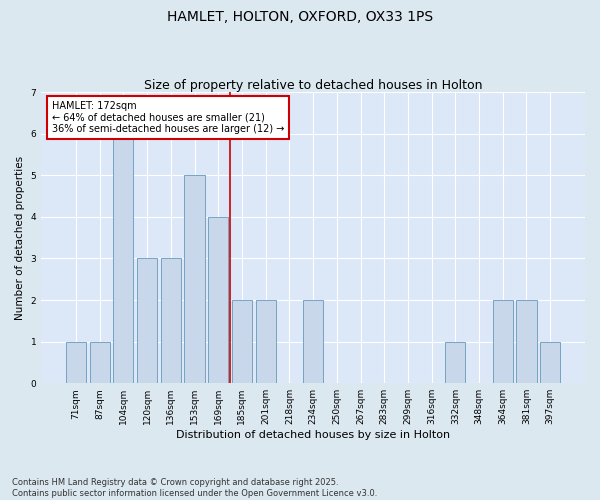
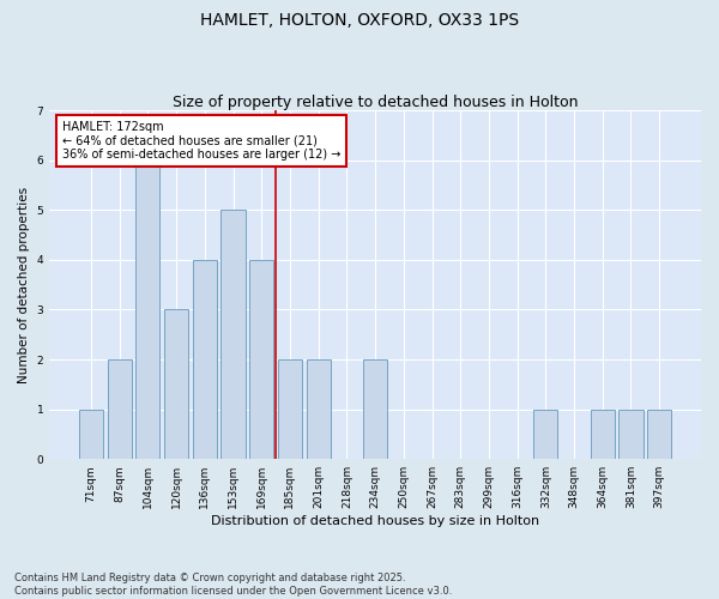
87sqm: 1 -> 2
136sqm: 3 -> 4
364sqm: 2 -> 1
381sqm: 2 -> 1
